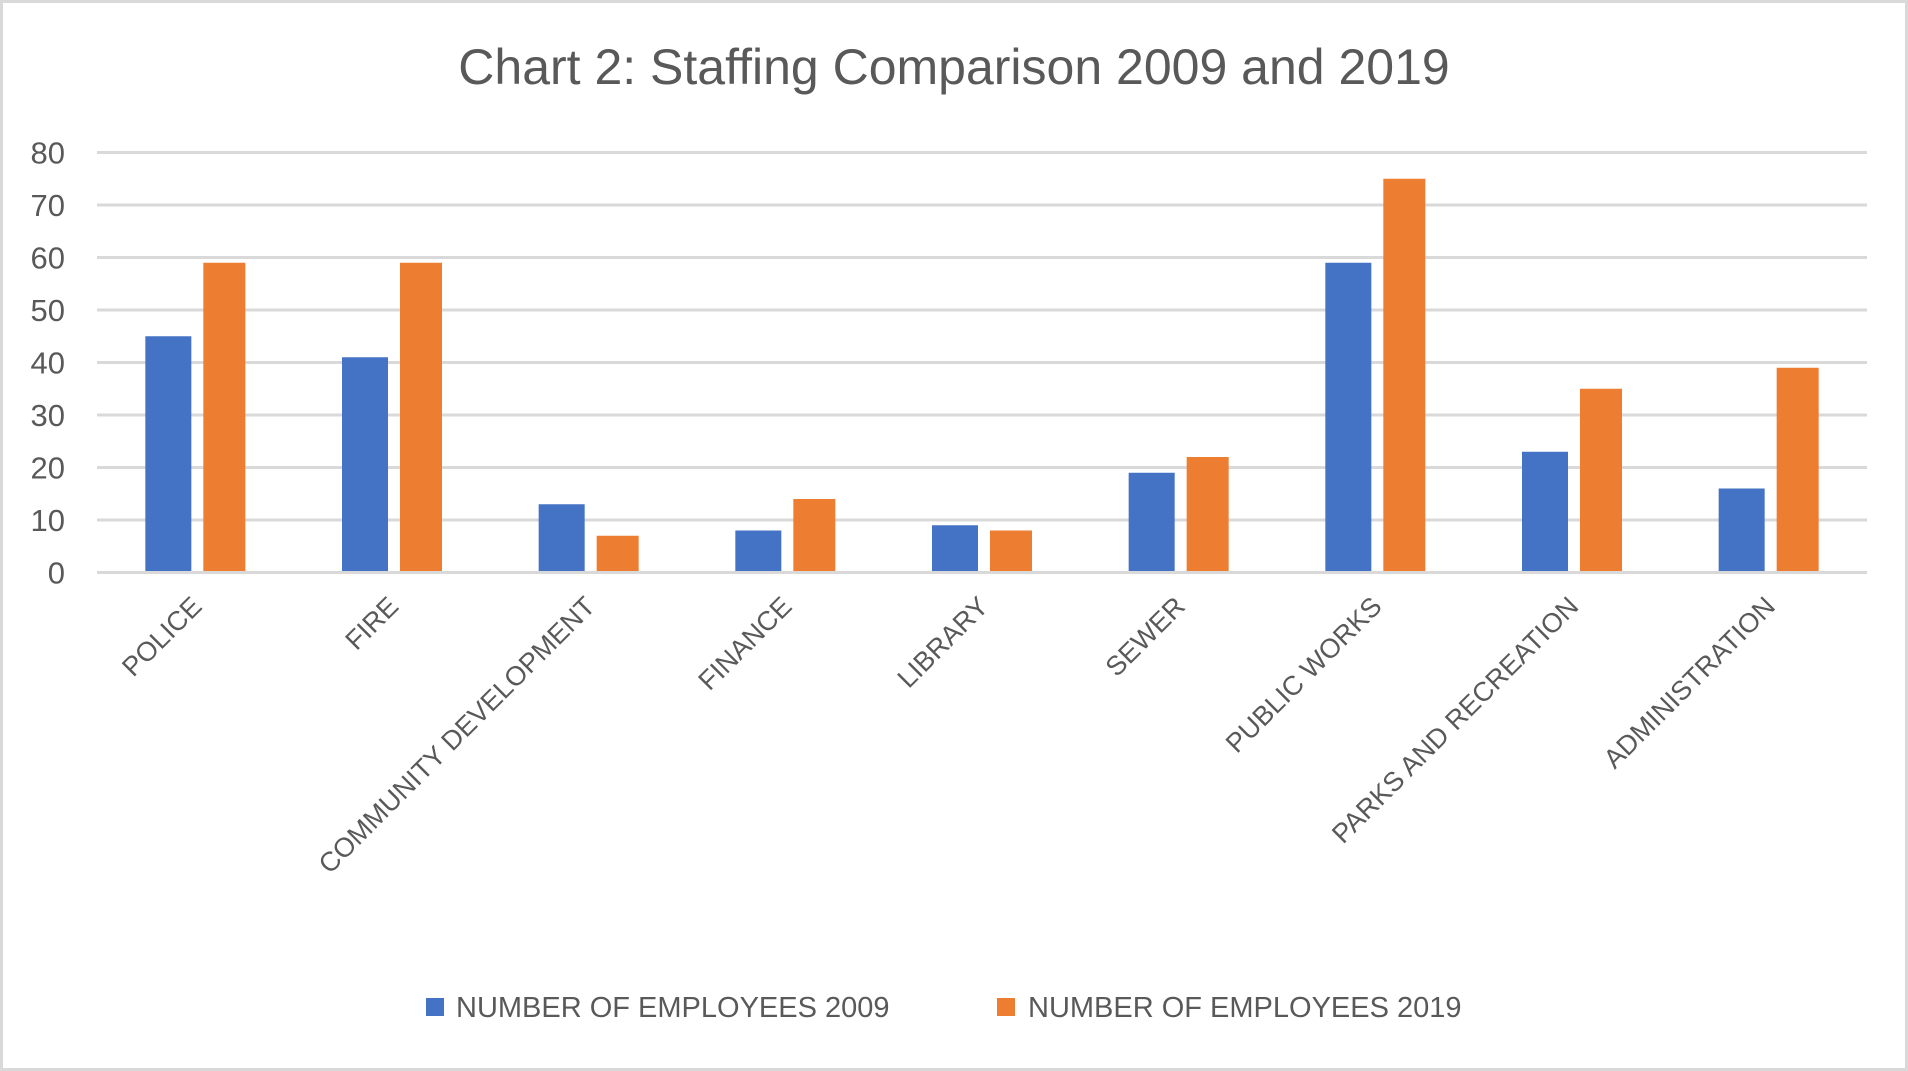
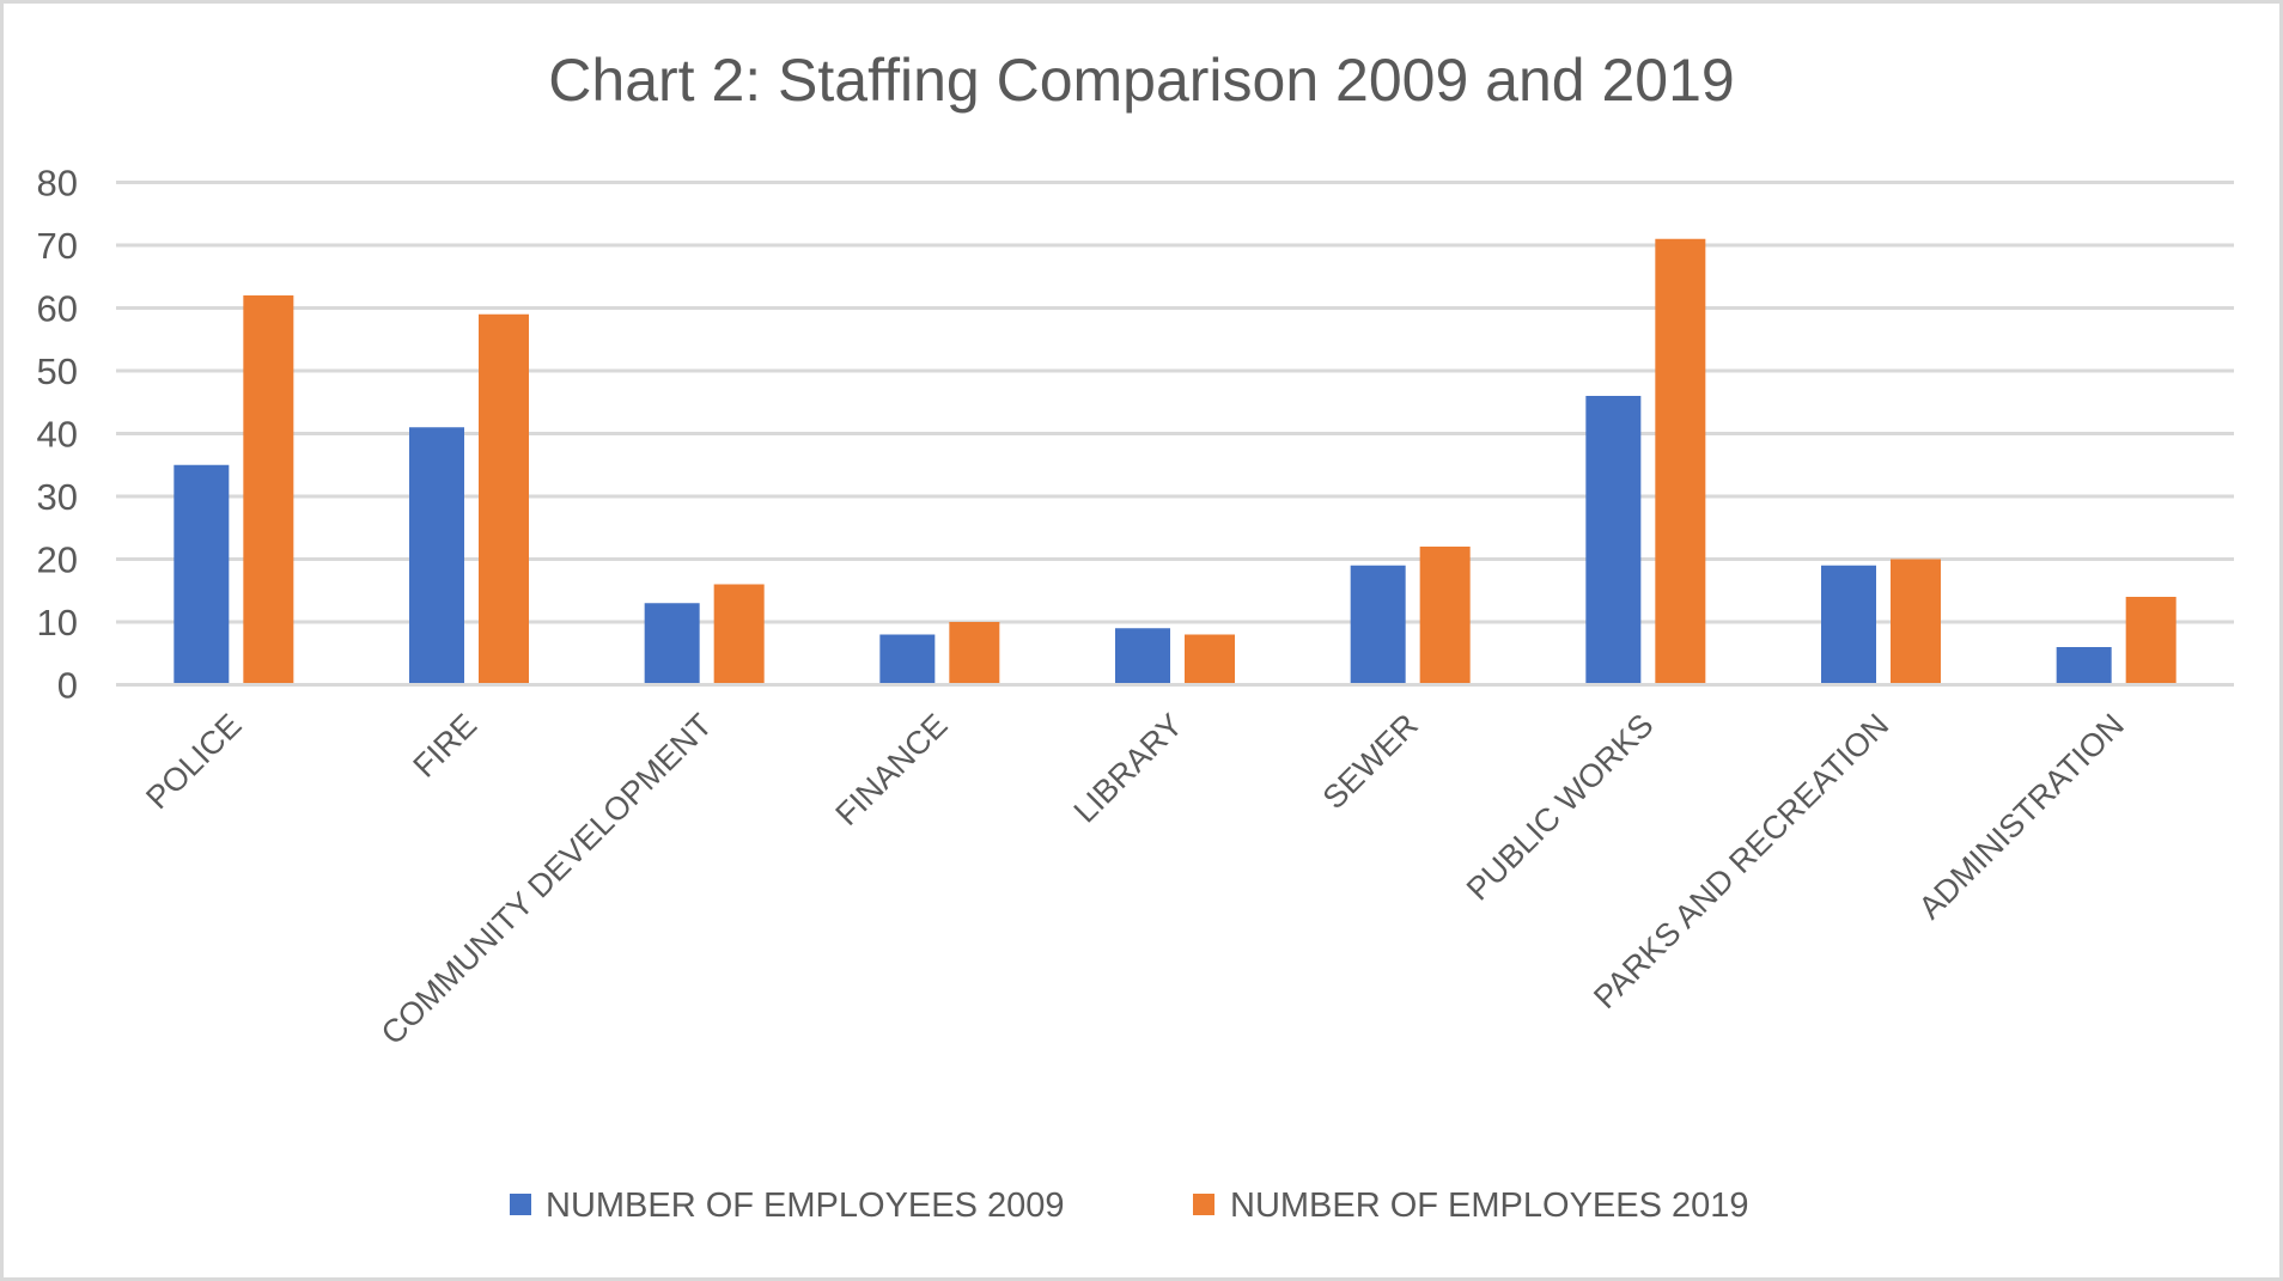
NUMBER OF EMPLOYEES 2009/POLICE: 45 -> 35
NUMBER OF EMPLOYEES 2019/POLICE: 59 -> 62
NUMBER OF EMPLOYEES 2019/COMMUNITY DEVELOPMENT: 7 -> 16
NUMBER OF EMPLOYEES 2019/FINANCE: 14 -> 10
NUMBER OF EMPLOYEES 2009/PUBLIC WORKS: 59 -> 46
NUMBER OF EMPLOYEES 2019/PUBLIC WORKS: 75 -> 71
NUMBER OF EMPLOYEES 2009/PARKS AND RECREATION: 23 -> 19
NUMBER OF EMPLOYEES 2019/PARKS AND RECREATION: 35 -> 20
NUMBER OF EMPLOYEES 2009/ADMINISTRATION: 16 -> 6
NUMBER OF EMPLOYEES 2019/ADMINISTRATION: 39 -> 14
